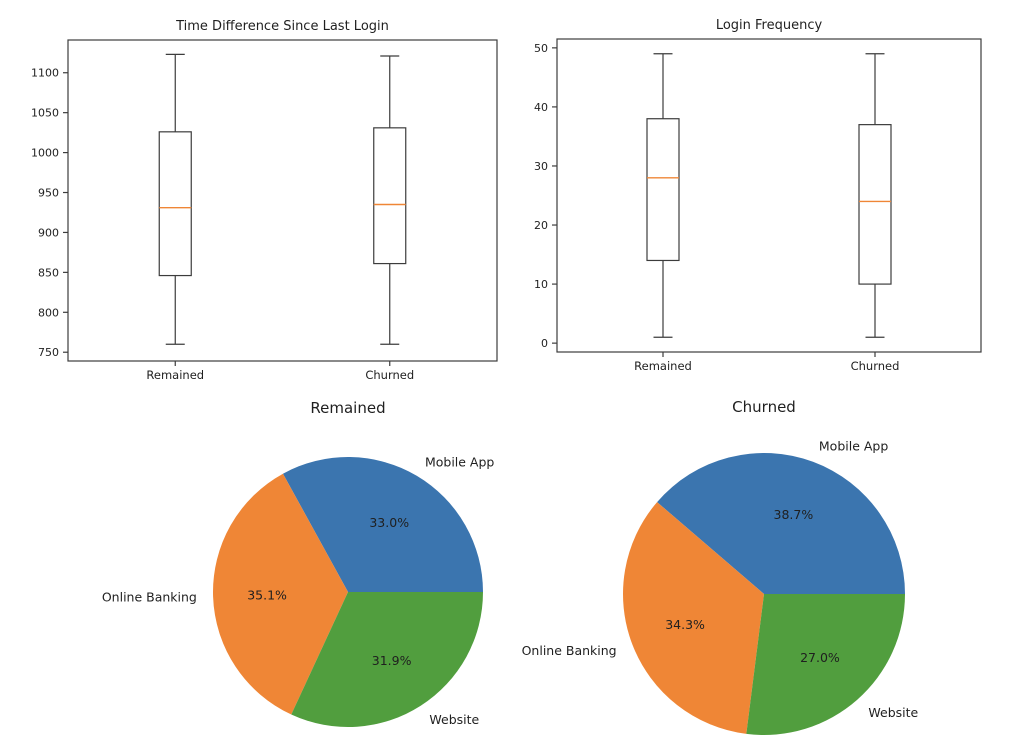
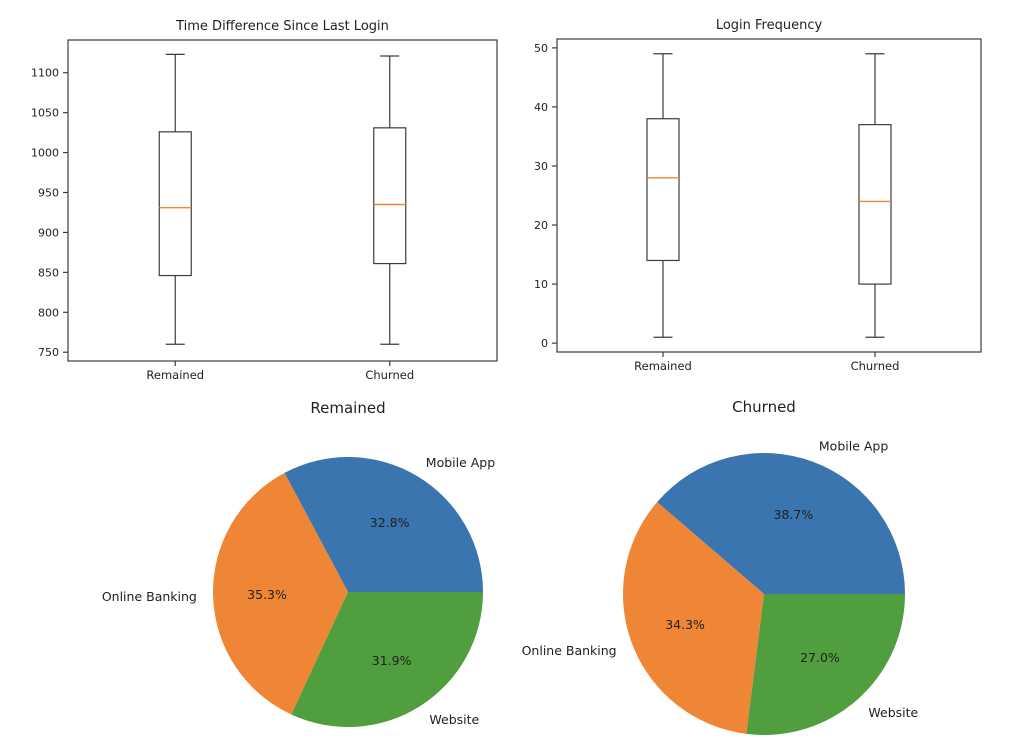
Remained/Mobile App: 33.0% -> 32.8%
Remained/Online Banking: 35.1% -> 35.3%
